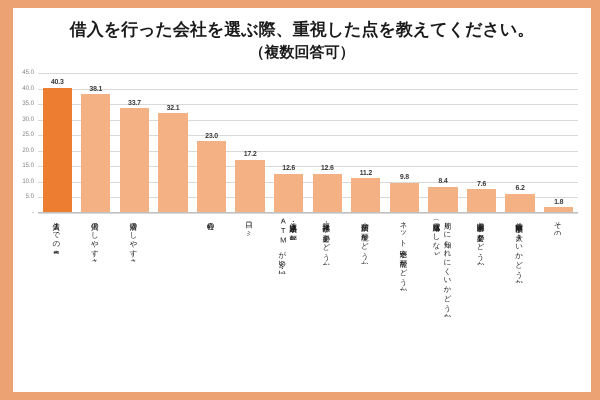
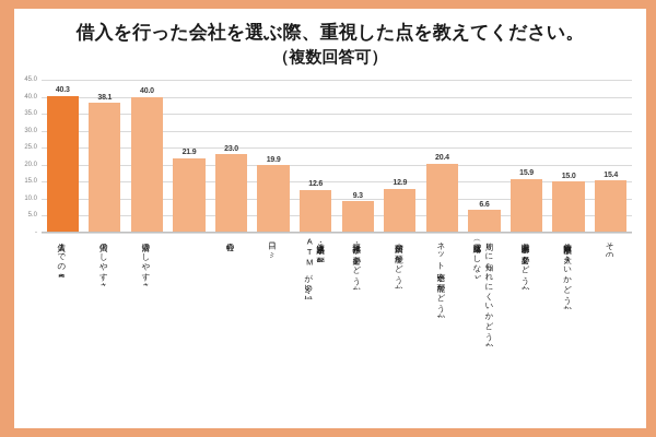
返済のしやすさ: 33.7 -> 40.0
借入金利: 32.1 -> 21.9
口コミ・評判: 17.2 -> 19.9
保証人・担保が必要かどうか: 12.6 -> 9.3
少額借入が可能かどうか: 11.2 -> 12.9
ネット申込が可能かどうか: 9.8 -> 20.4
周りに知られにくいかどうか（電話連絡なしなど）: 8.4 -> 6.6
収入証明書が必要かどうか: 7.6 -> 15.9
借入額限度額が大きいかどうか: 6.2 -> 15.0
その他: 1.8 -> 15.4
